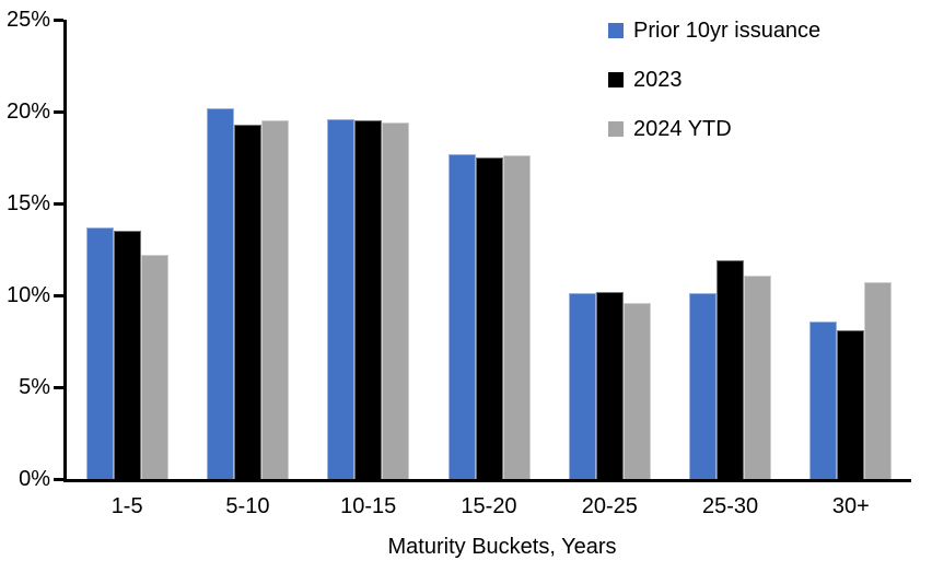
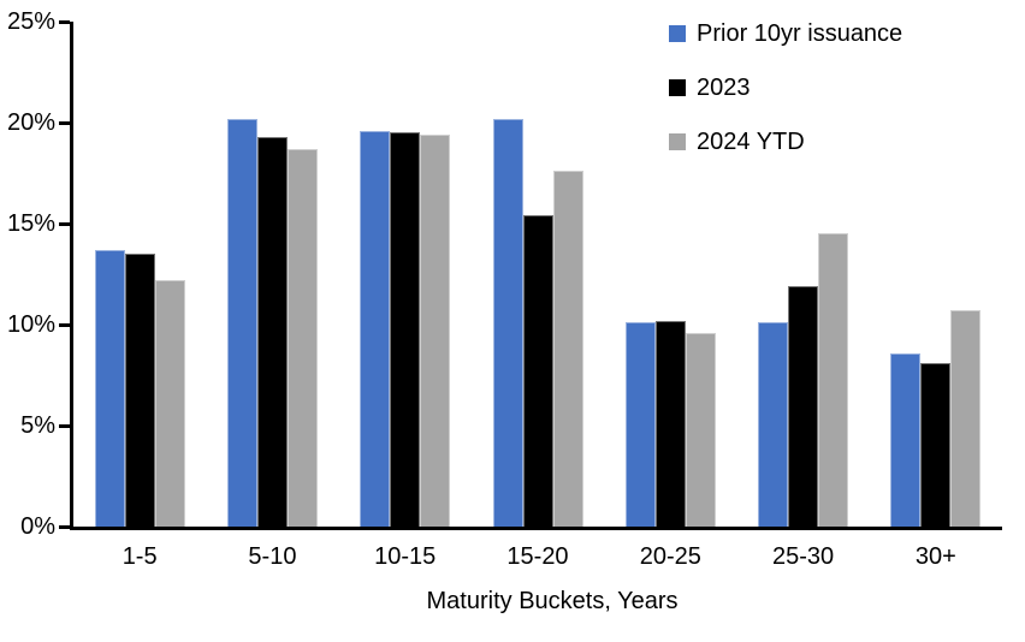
2024 YTD/5-10: 19.5% -> 18.7%
Prior 10yr issuance/15-20: 17.7% -> 20.2%
2023/15-20: 17.5% -> 15.4%
2024 YTD/25-30: 11.1% -> 14.5%
